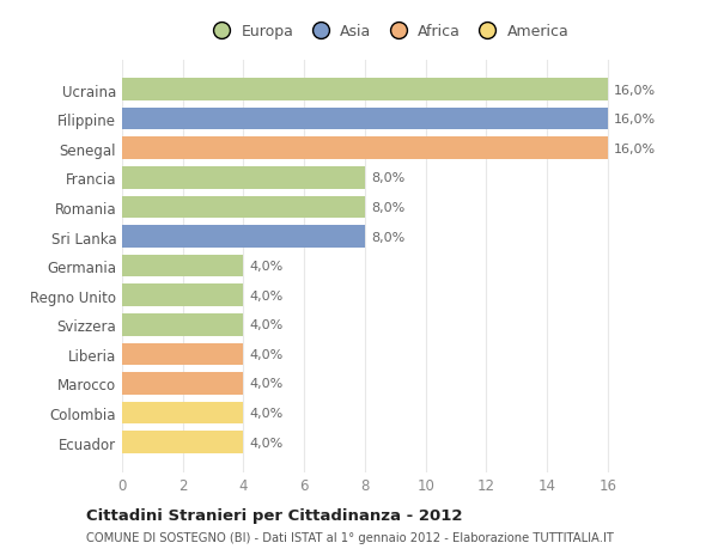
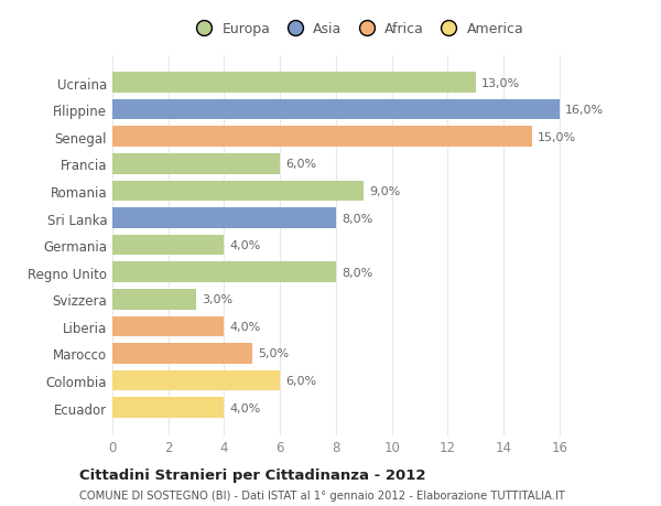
Ucraina: 16,0% -> 13,0%
Senegal: 16,0% -> 15,0%
Francia: 8,0% -> 6,0%
Romania: 8,0% -> 9,0%
Regno Unito: 4,0% -> 8,0%
Svizzera: 4,0% -> 3,0%
Marocco: 4,0% -> 5,0%
Colombia: 4,0% -> 6,0%
